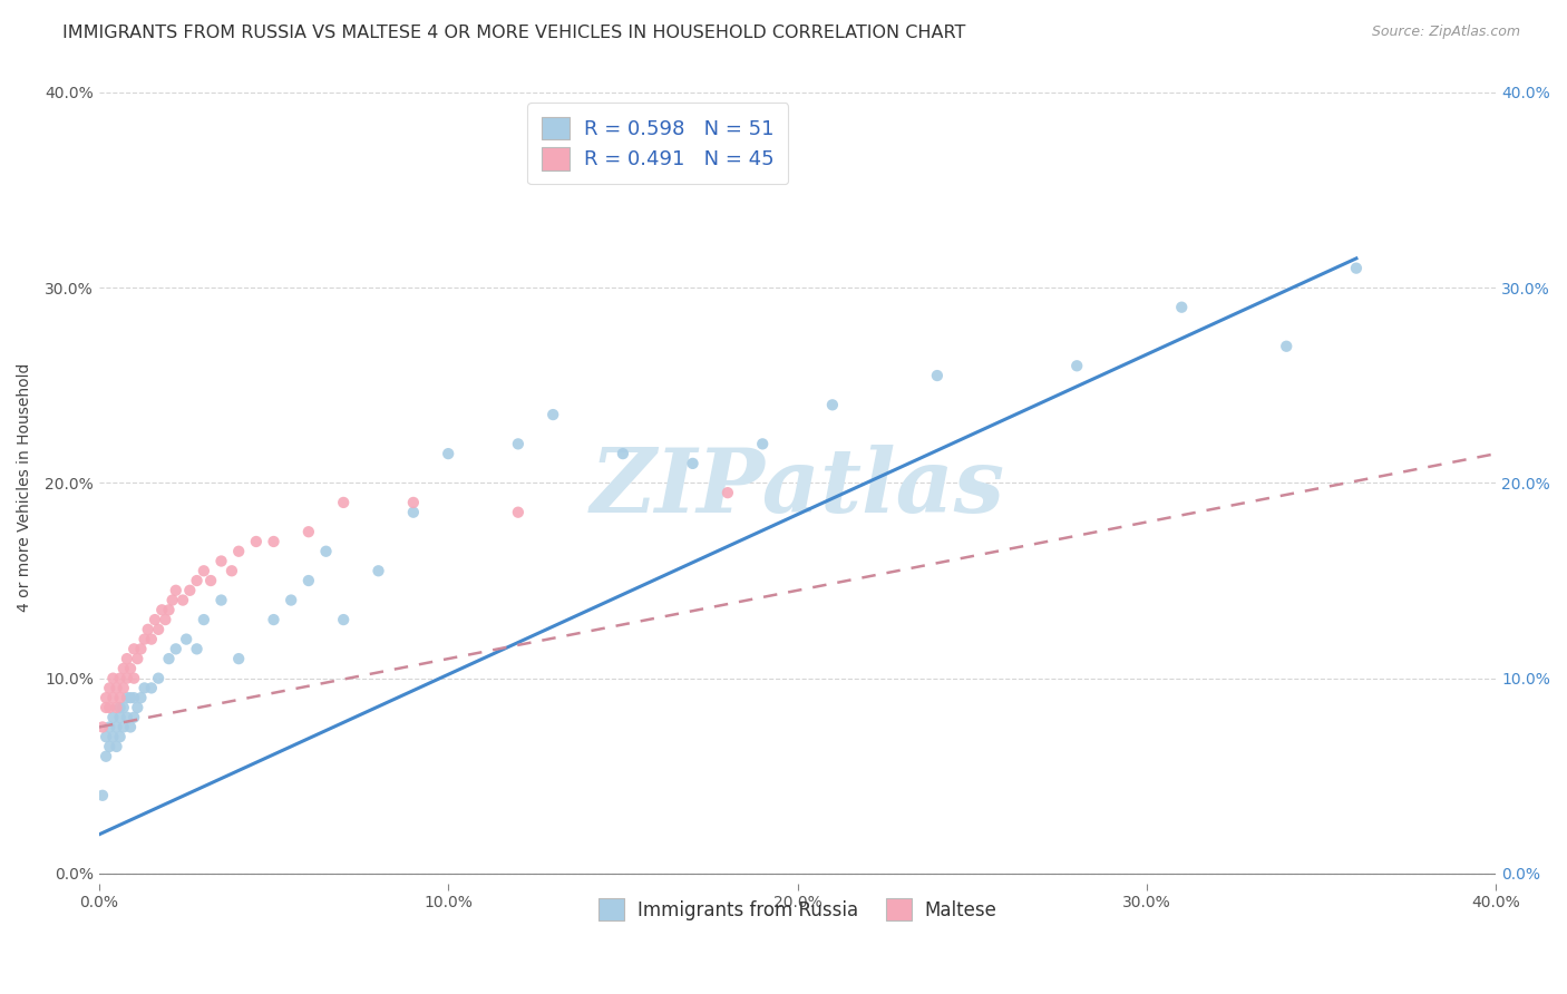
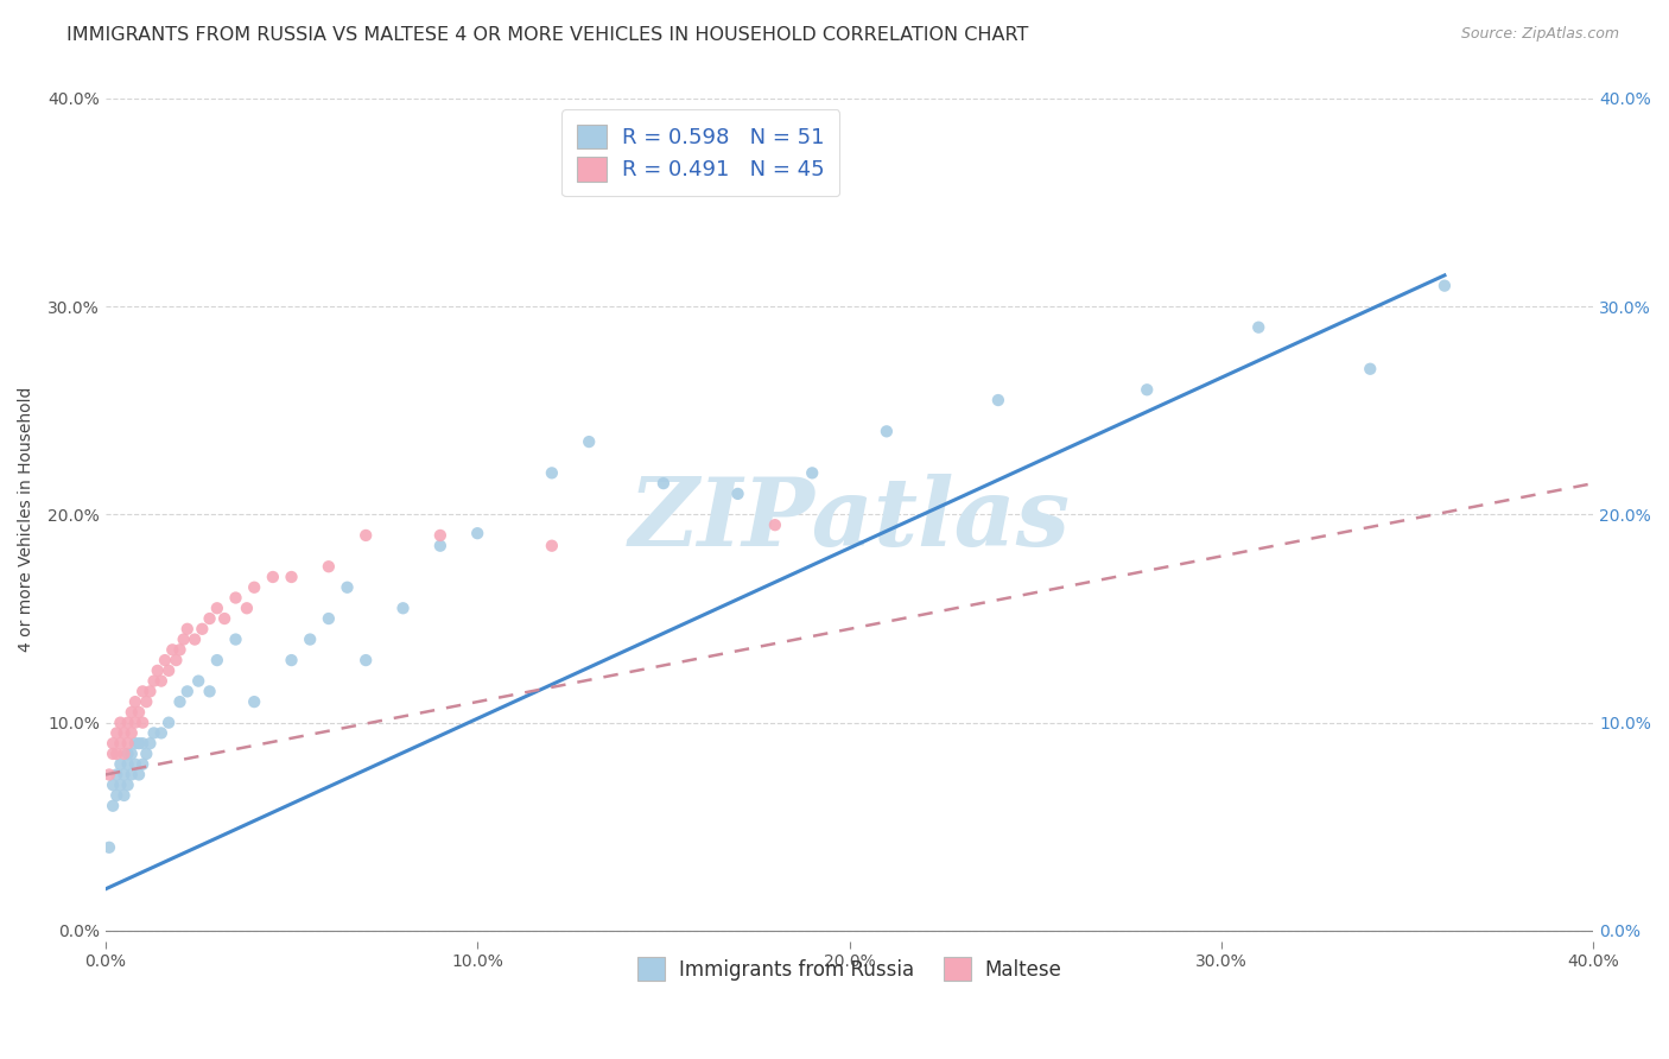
Immigrants from Russia/10.0%: 21.5% -> 19.1%
